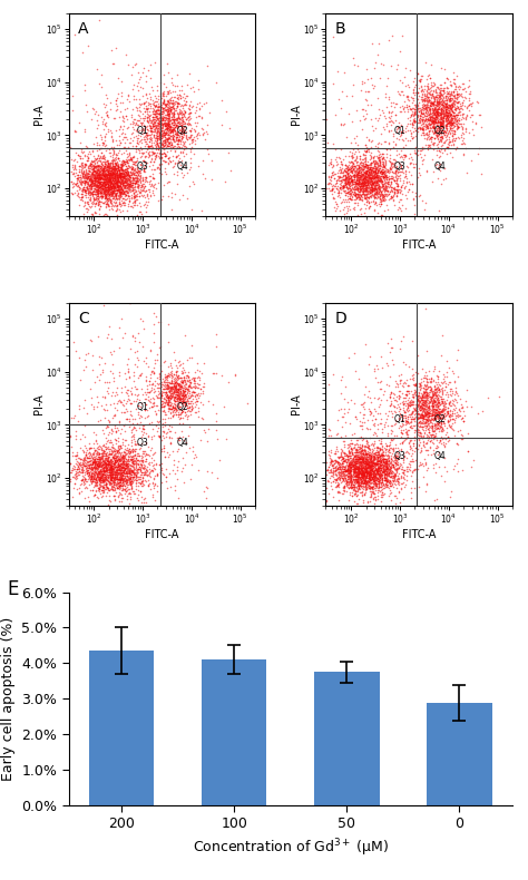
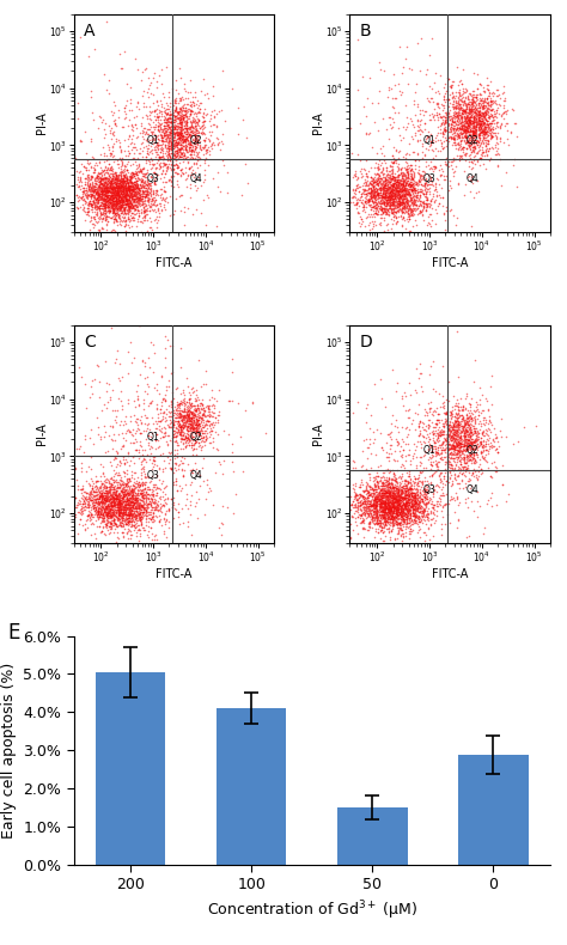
200: 4.35% -> 5.05%
50: 3.75% -> 1.50%
